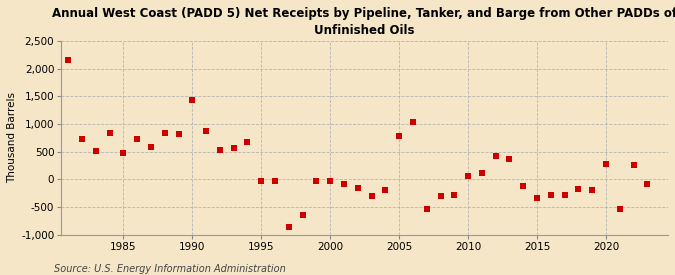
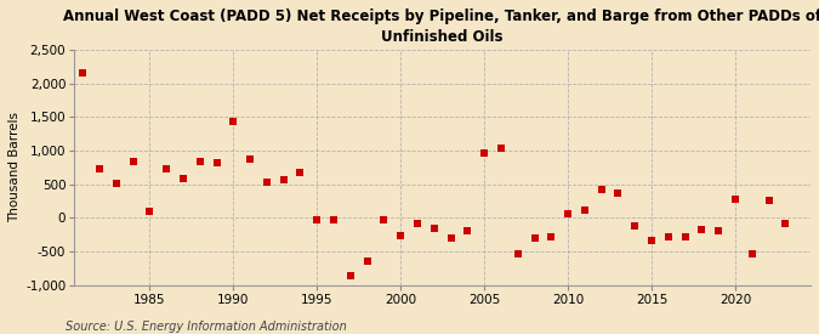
1985: 480 -> 100
2000: -30 -> -260
2005: 790 -> 960
